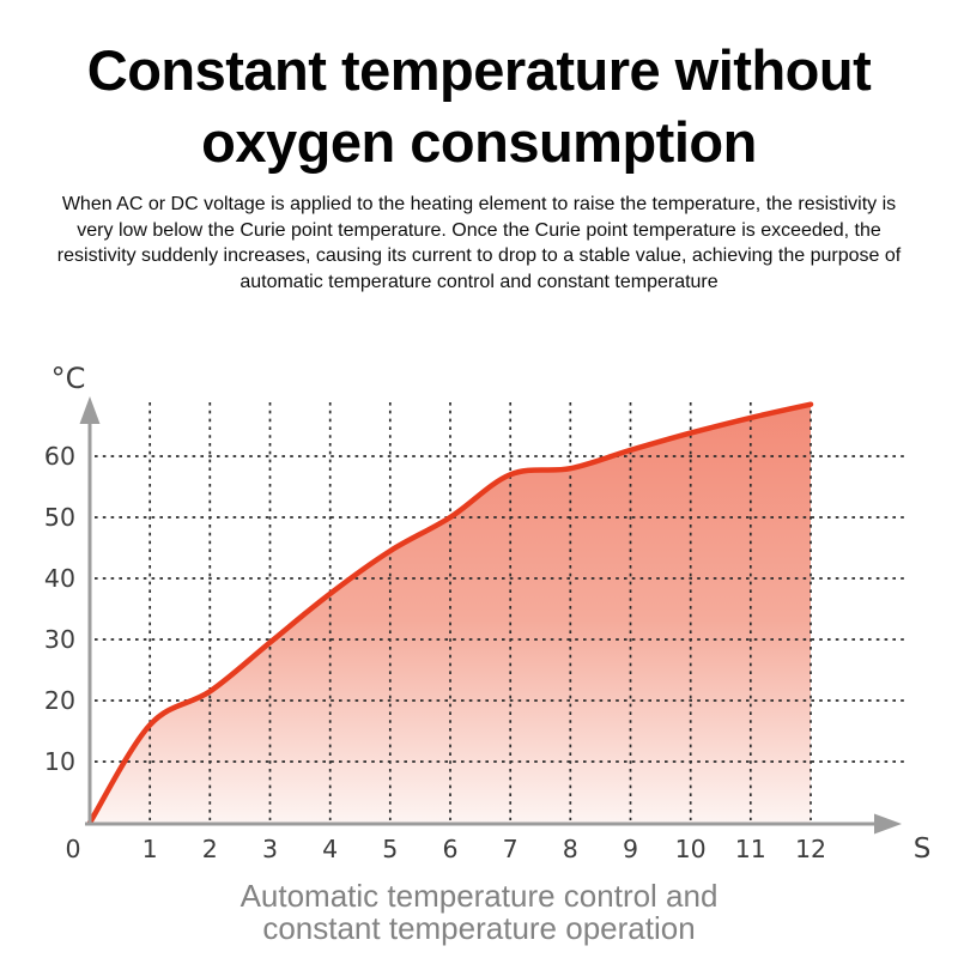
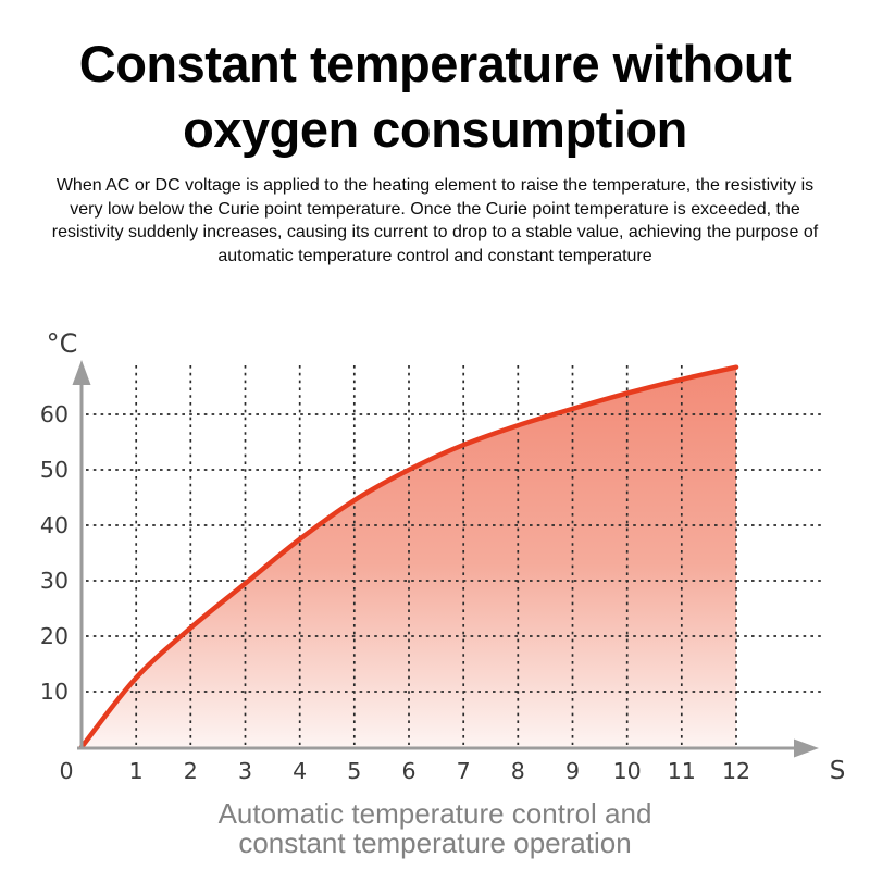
1: 16 -> 12
7: 57 -> 54
